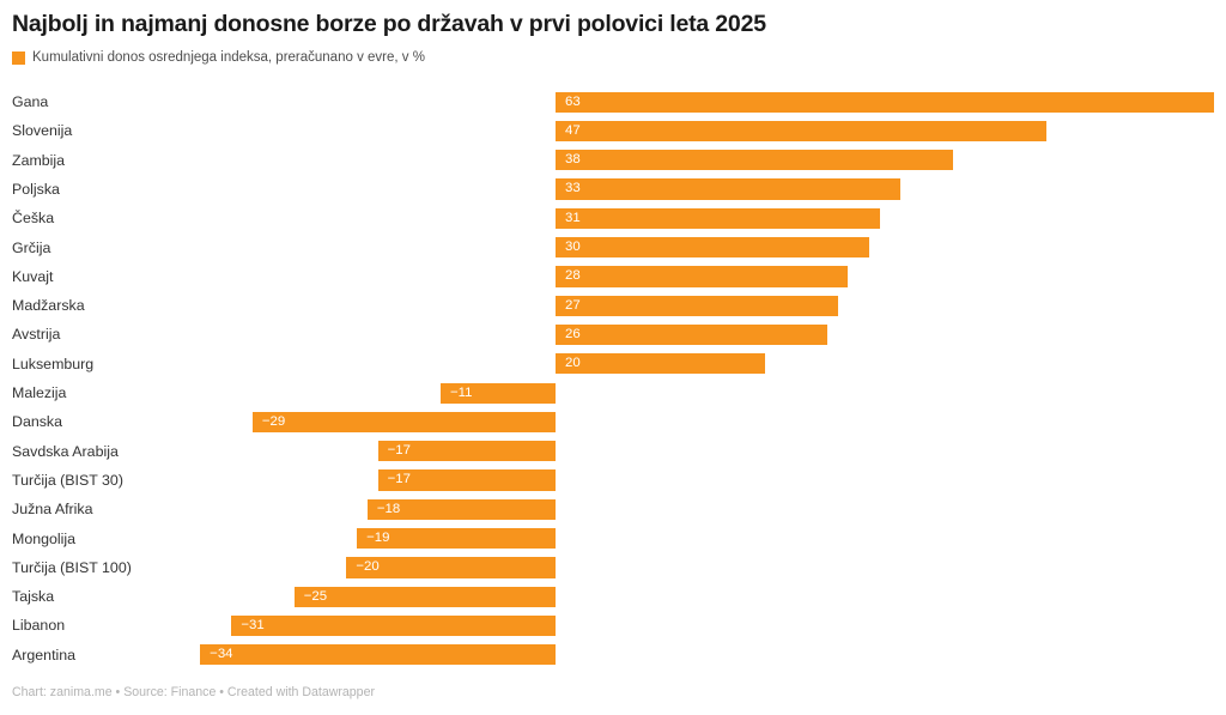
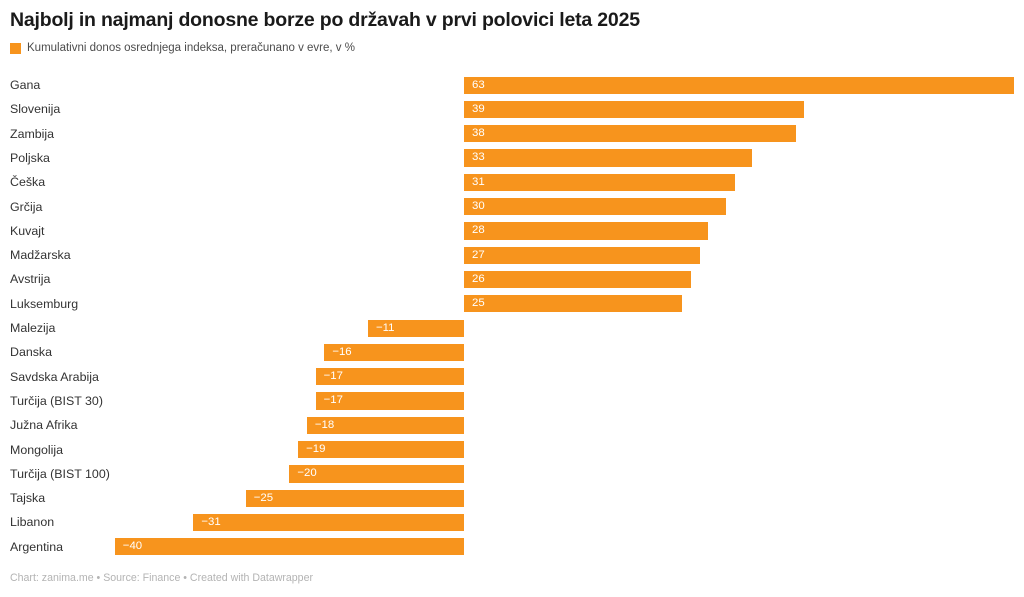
Slovenija: 47 -> 39
Luksemburg: 20 -> 25
Danska: −29 -> −16
Argentina: −34 -> −40
